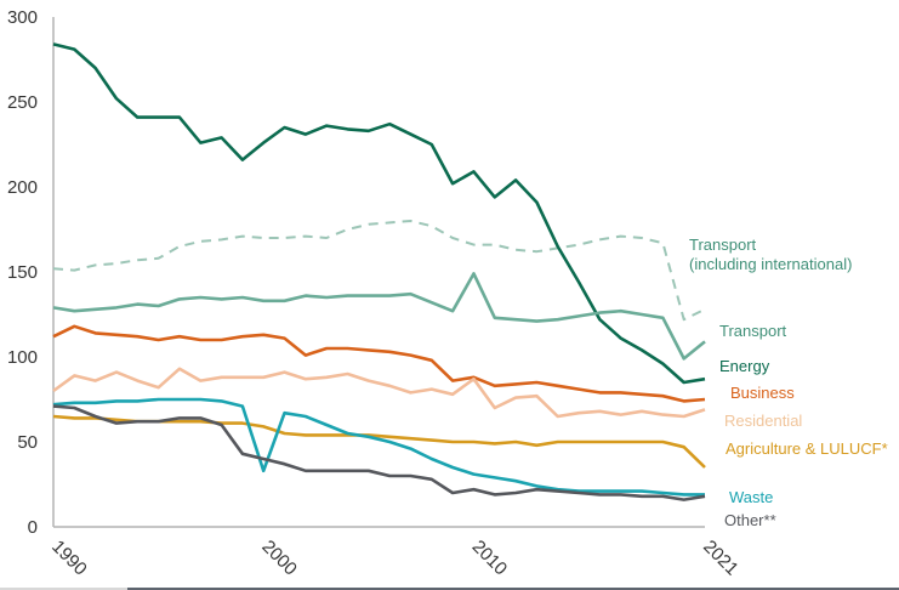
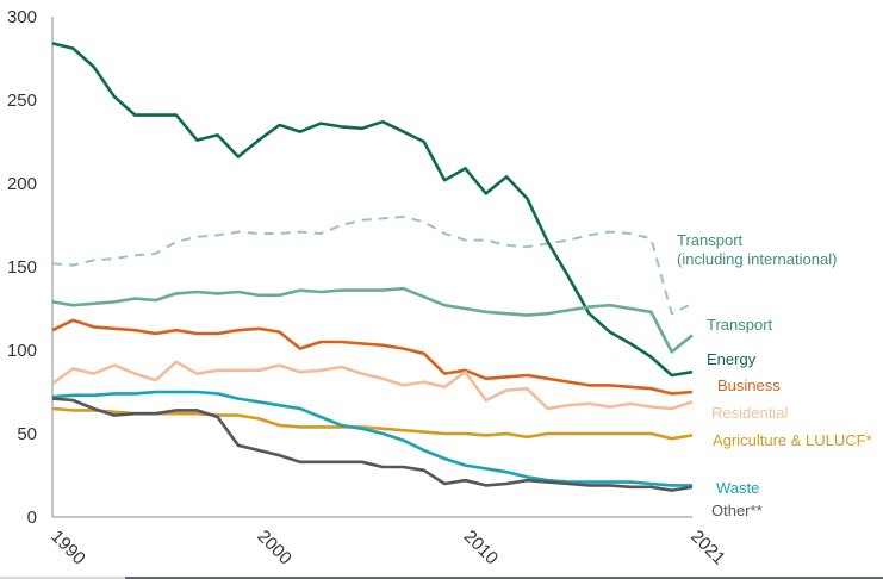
Waste/2000: 33 -> 69
Transport/2010: 149 -> 125
Agriculture & LULUCF*/2021: 35 -> 49
